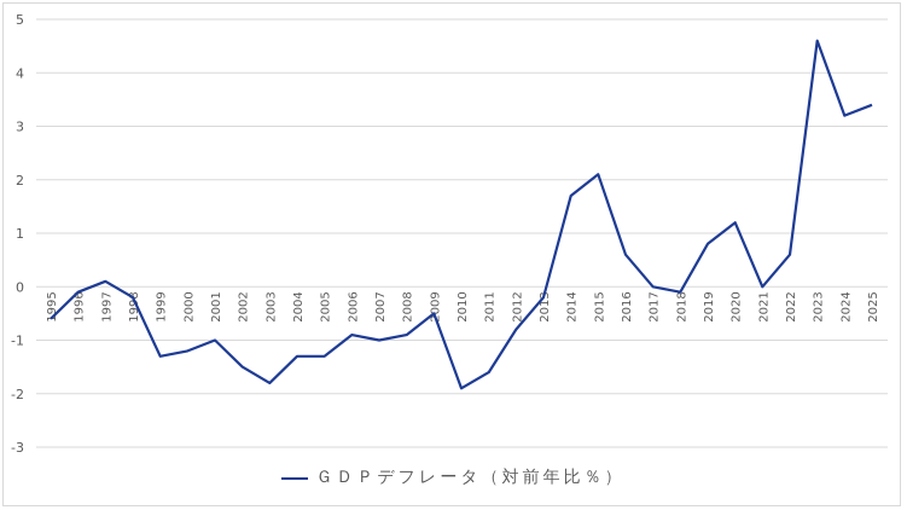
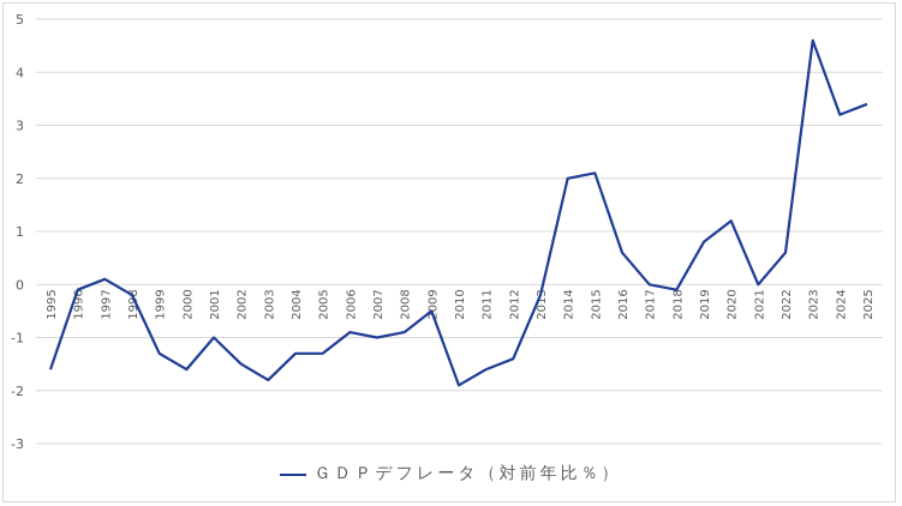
1995: -0.6 -> -1.6
2000: -1.2 -> -1.6
2012: -0.8 -> -1.4
2014: 1.7 -> 2.0
